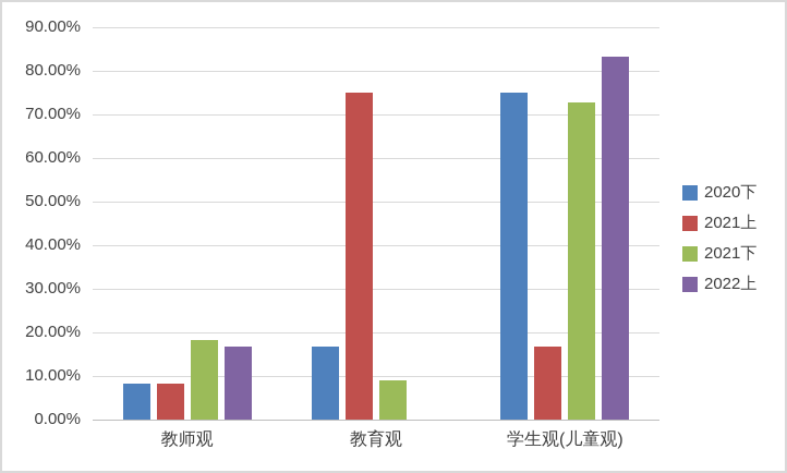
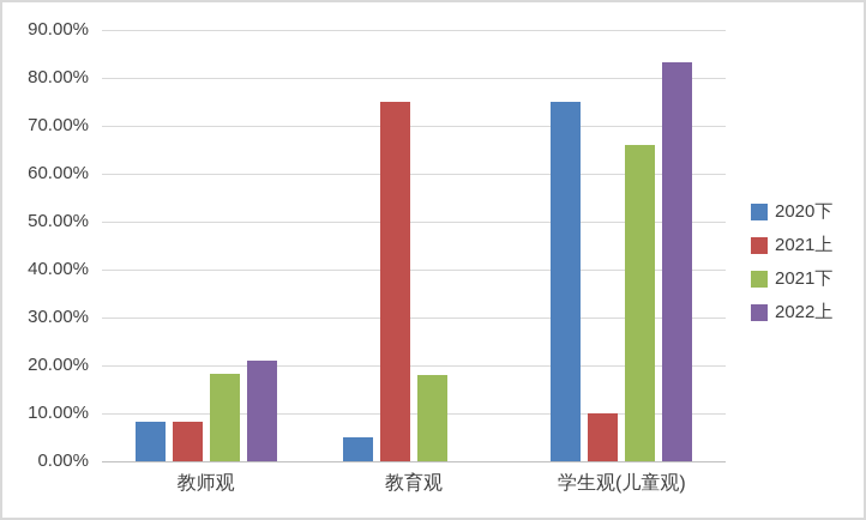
2022上/教师观: 17% -> 21%
2020下/教育观: 17% -> 5%
2021下/教育观: 9% -> 18%
2021上/学生观(儿童观): 17% -> 10%
2021下/学生观(儿童观): 73% -> 66%
